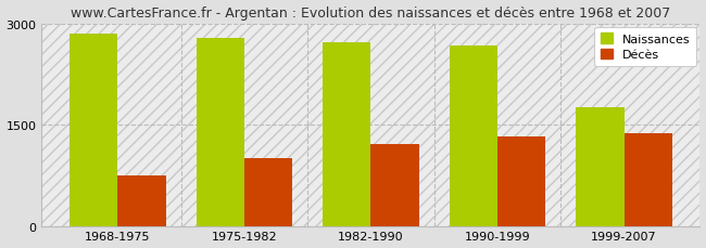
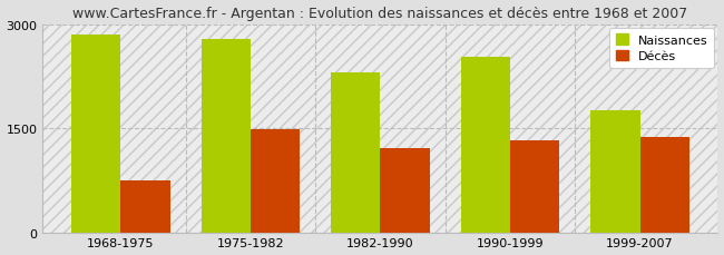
Décès/1975-1982: 1000 -> 1480
Naissances/1982-1990: 2720 -> 2300
Naissances/1990-1999: 2670 -> 2520
